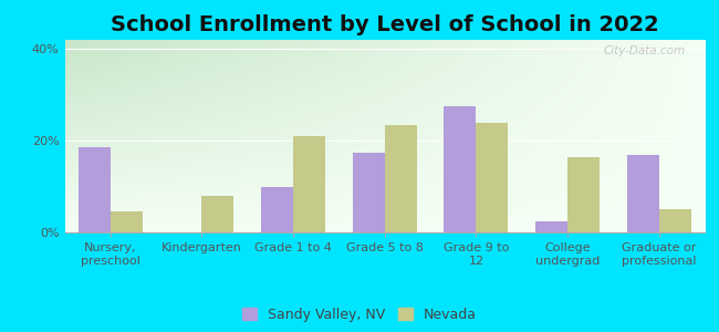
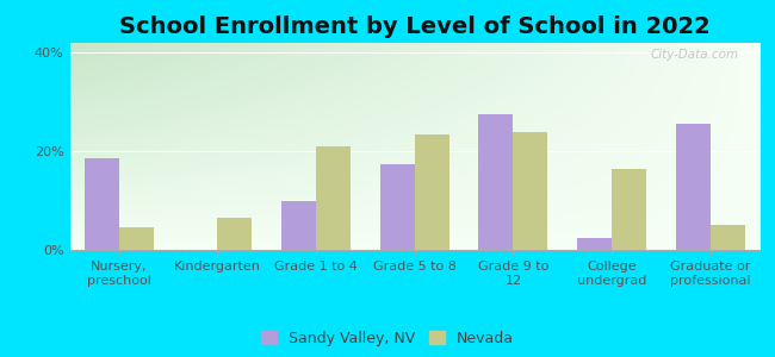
Nevada/Kindergarten: 8.0% -> 6.5%
Sandy Valley, NV/Graduate or professional: 17.0% -> 25.5%
